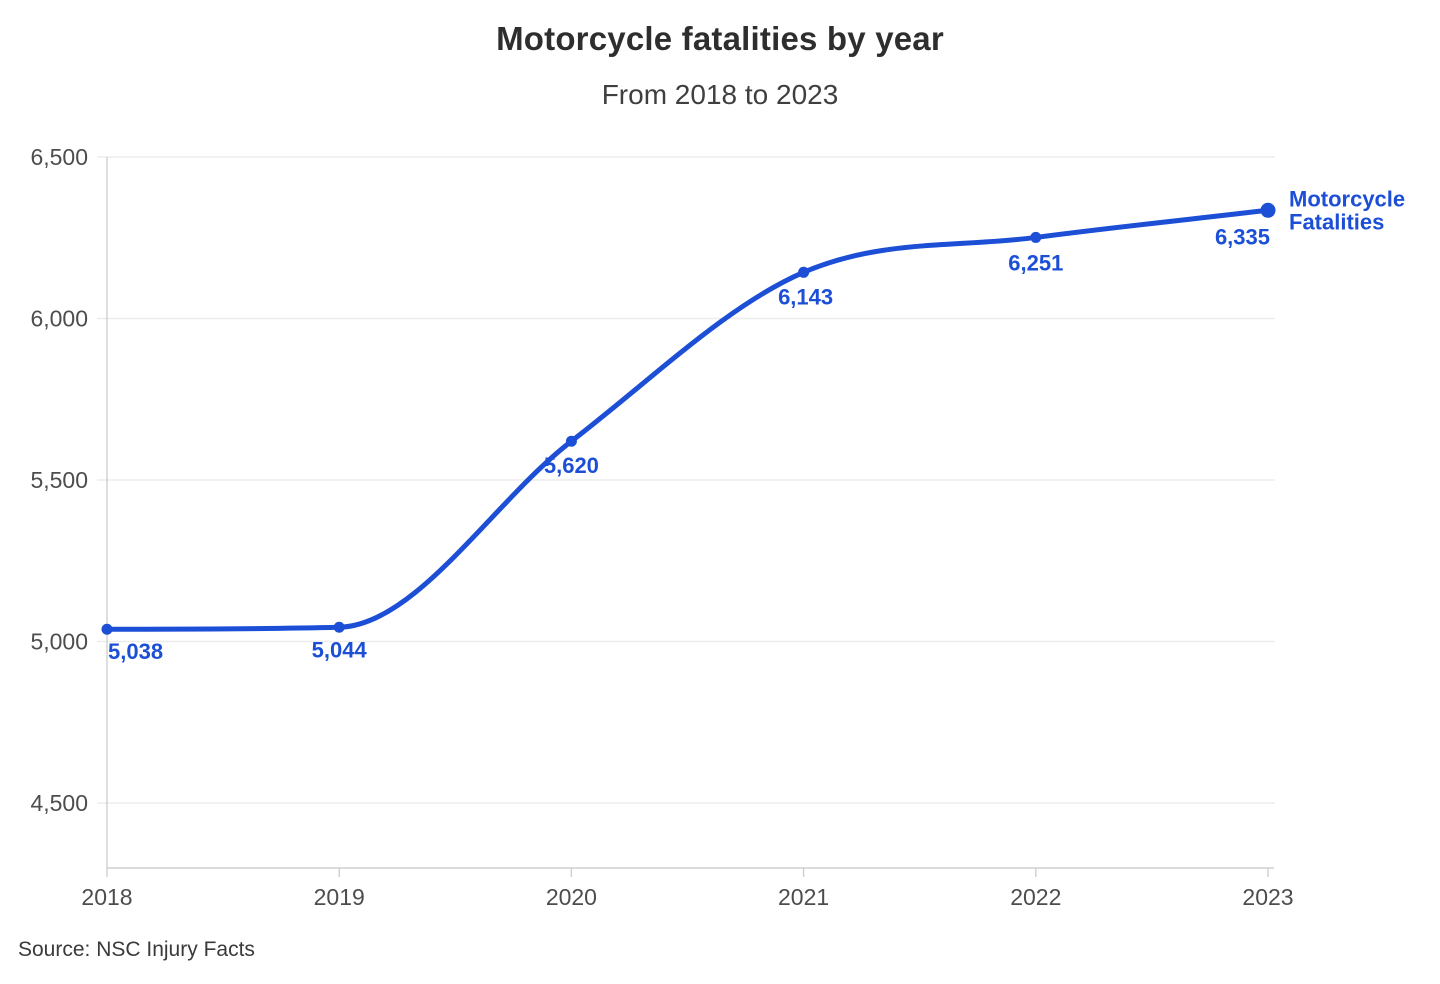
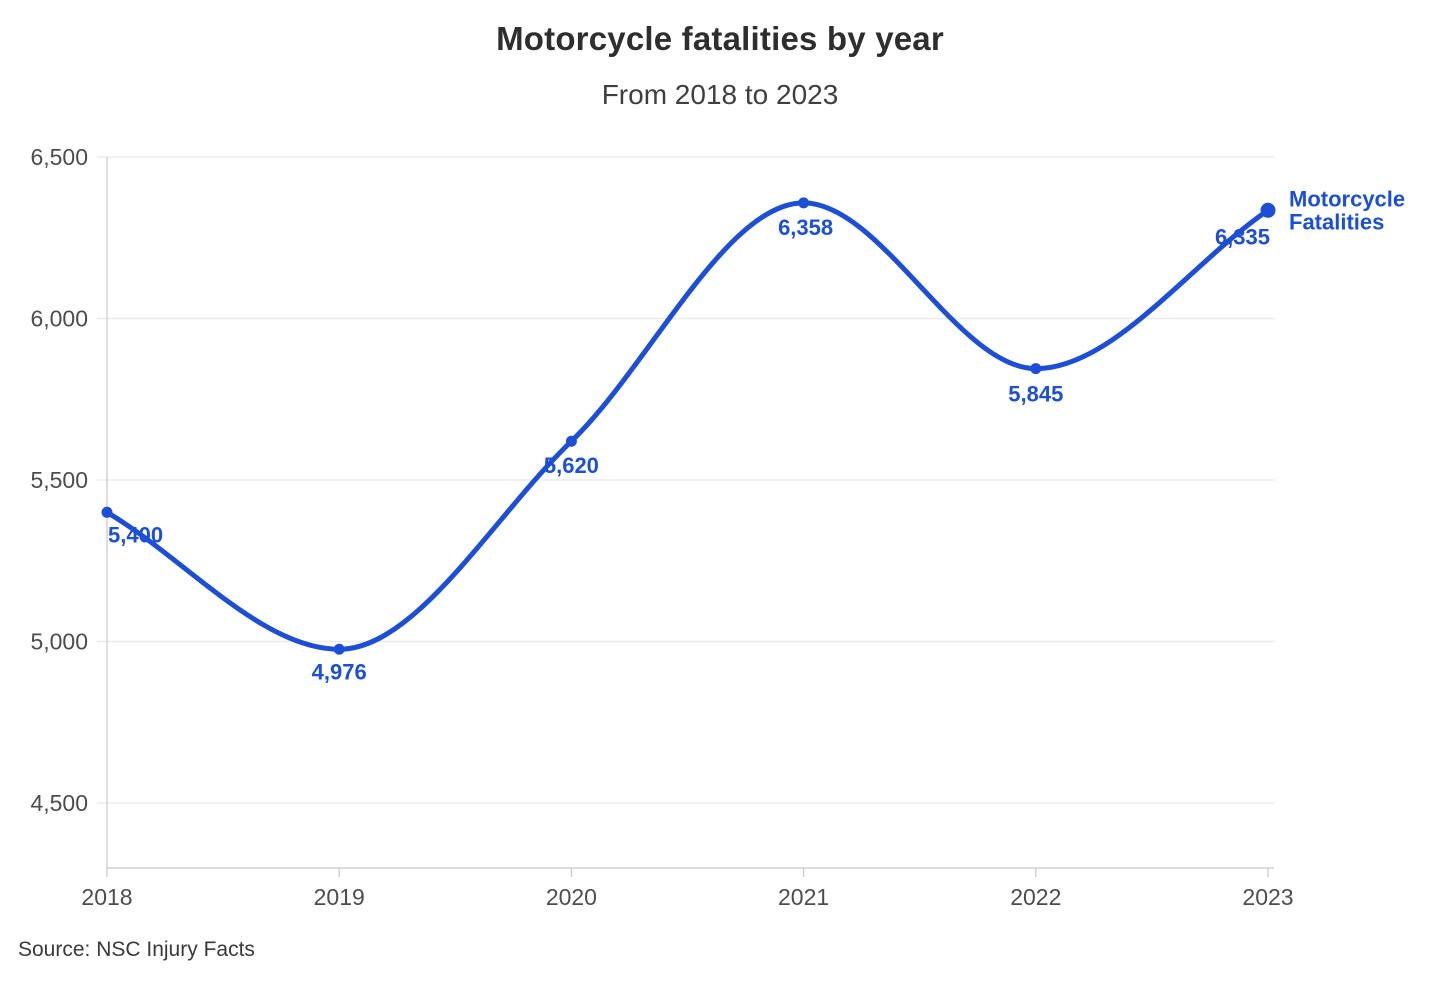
2018: 5,038 -> 5,400
2019: 5,044 -> 4,976
2021: 6,143 -> 6,358
2022: 6,251 -> 5,845
